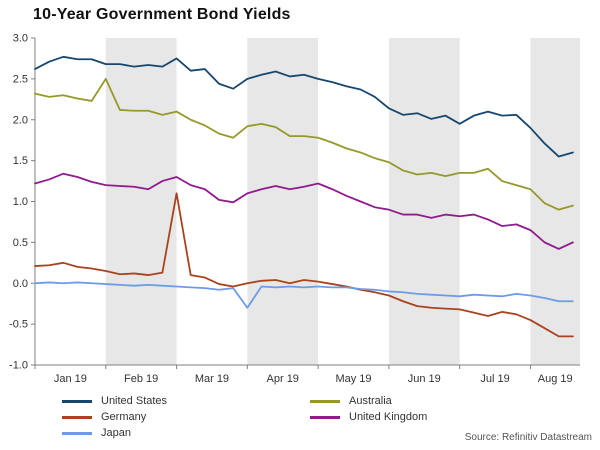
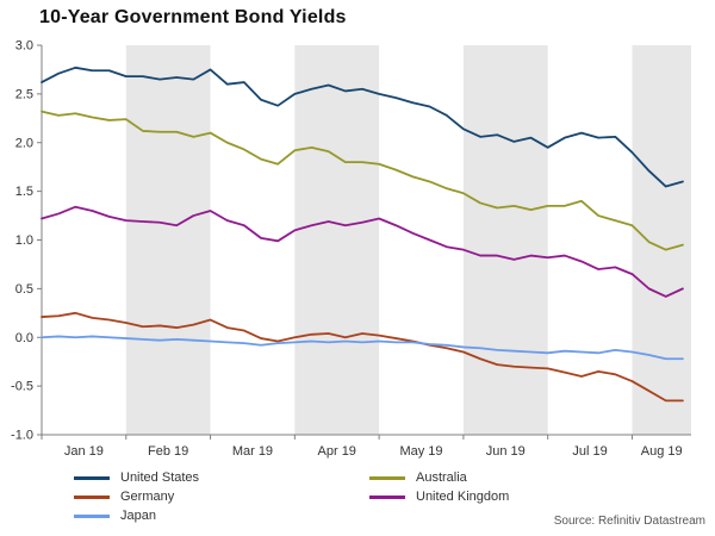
Australia/1.0: 2.5 -> 2.2
Germany/2.0: 1.1 -> 0.2
Japan/3.0: -0.3 -> -0.1
